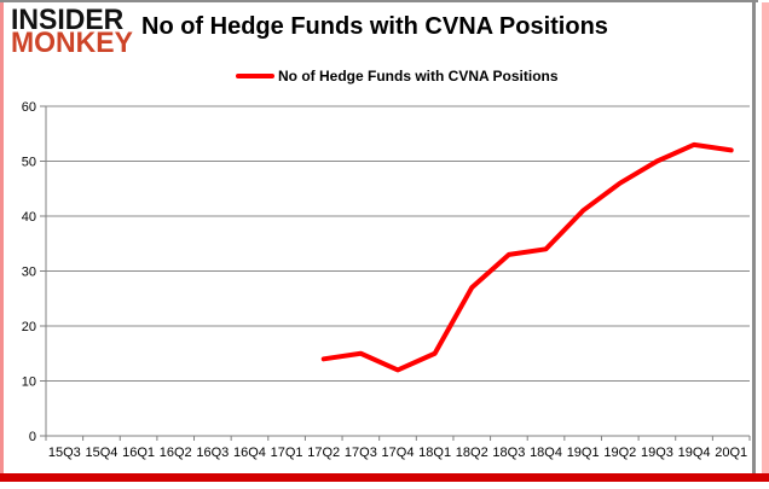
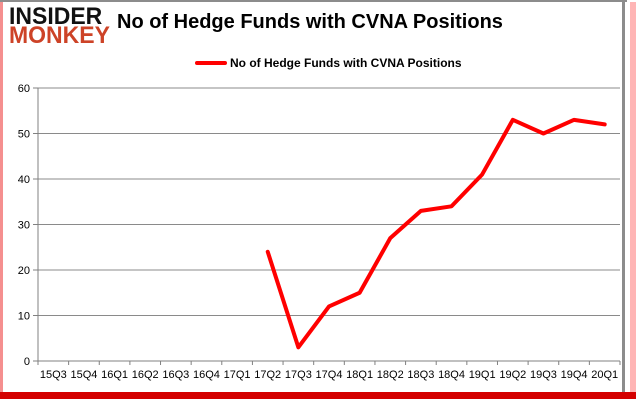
17Q2: 14 -> 24
17Q3: 15 -> 3
19Q2: 46 -> 53
